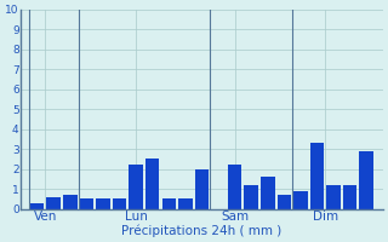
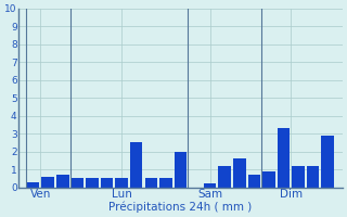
Lun: 2.2 -> 0.5
Sam: 2.2 -> 0.2
